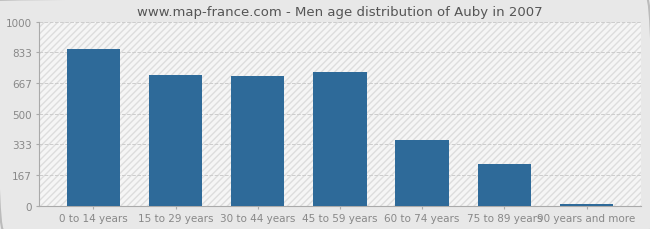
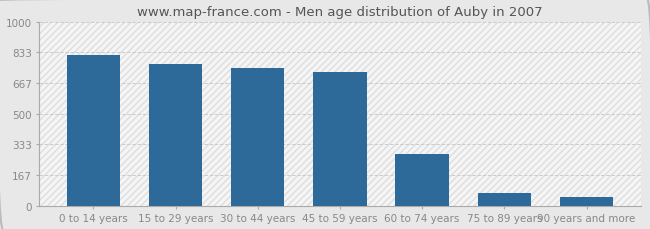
0 to 14 years: 850 -> 820
15 to 29 years: 710 -> 770
30 to 44 years: 700 -> 750
60 to 74 years: 360 -> 280
75 to 89 years: 230 -> 70
90 years and more: 10 -> 50
